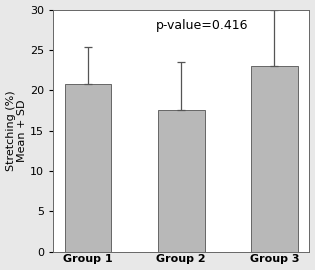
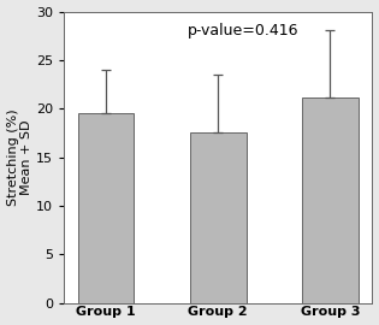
Group 1: 20.8 -> 19.5
Group 3: 23.0 -> 21.1
